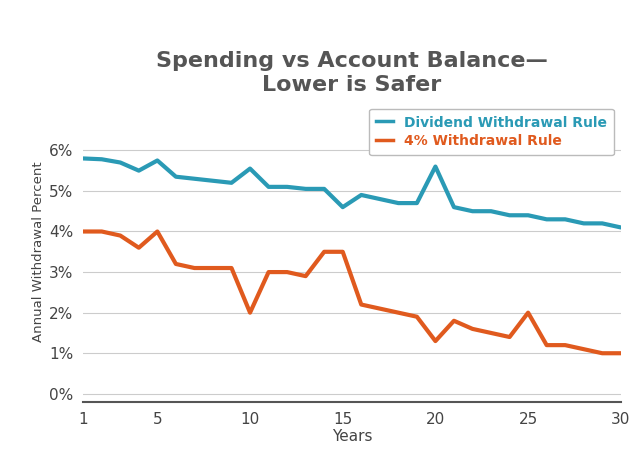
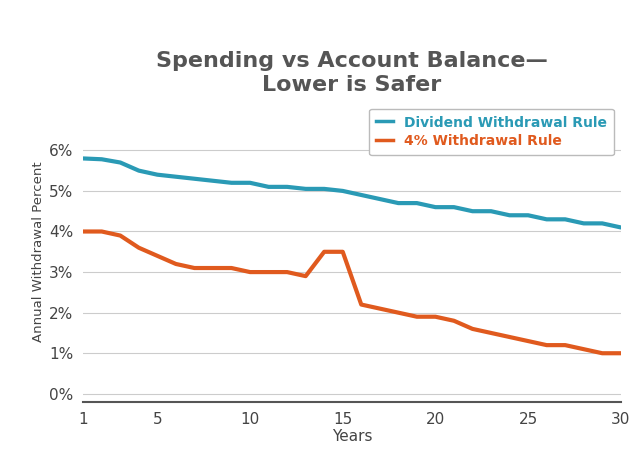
Dividend Withdrawal Rule/5: 5.75% -> 5.40%
4% Withdrawal Rule/5: 4.0% -> 3.4%
Dividend Withdrawal Rule/10: 5.55% -> 5.20%
4% Withdrawal Rule/10: 2.0% -> 3.0%
Dividend Withdrawal Rule/15: 4.60% -> 5.00%
Dividend Withdrawal Rule/20: 5.60% -> 4.60%
4% Withdrawal Rule/20: 1.3% -> 1.9%
4% Withdrawal Rule/25: 2.0% -> 1.3%
